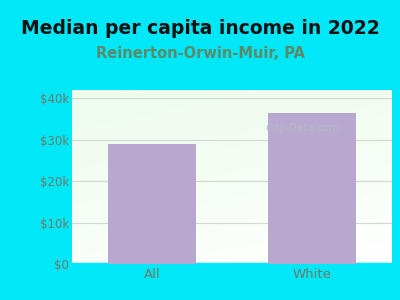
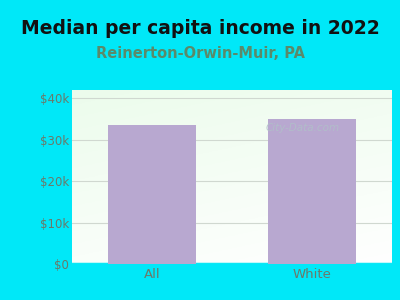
All: $29.0k -> $33.5k
White: $36.5k -> $35.0k
